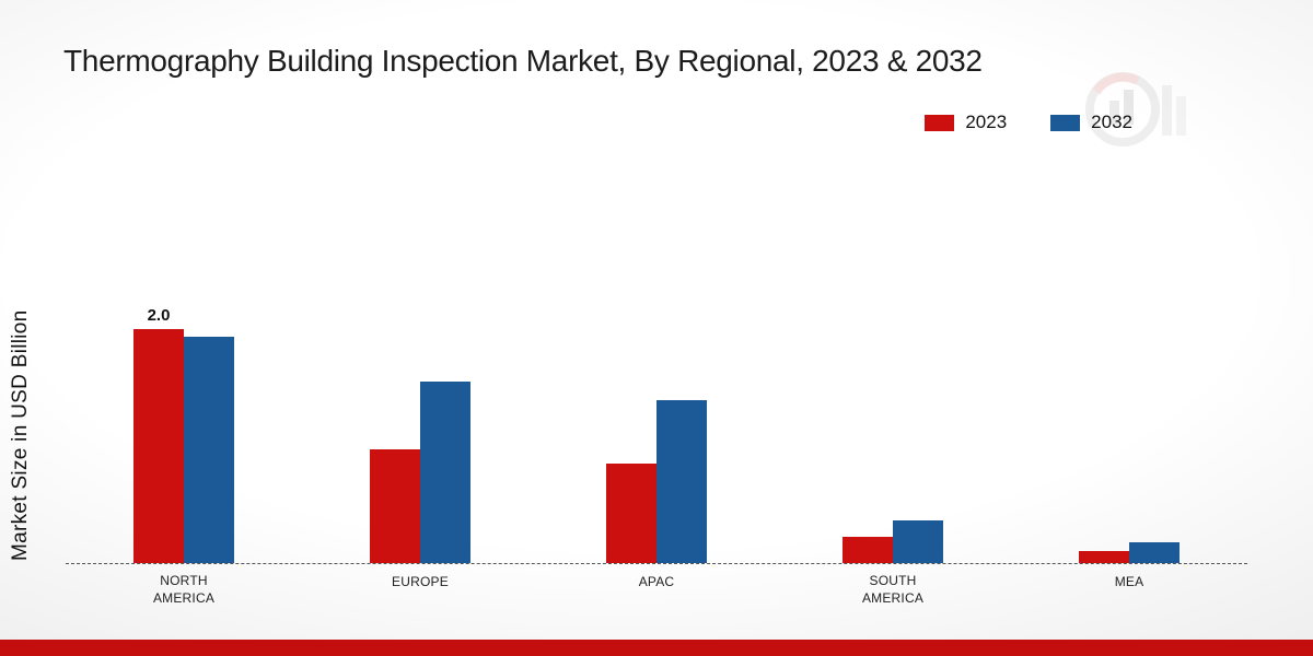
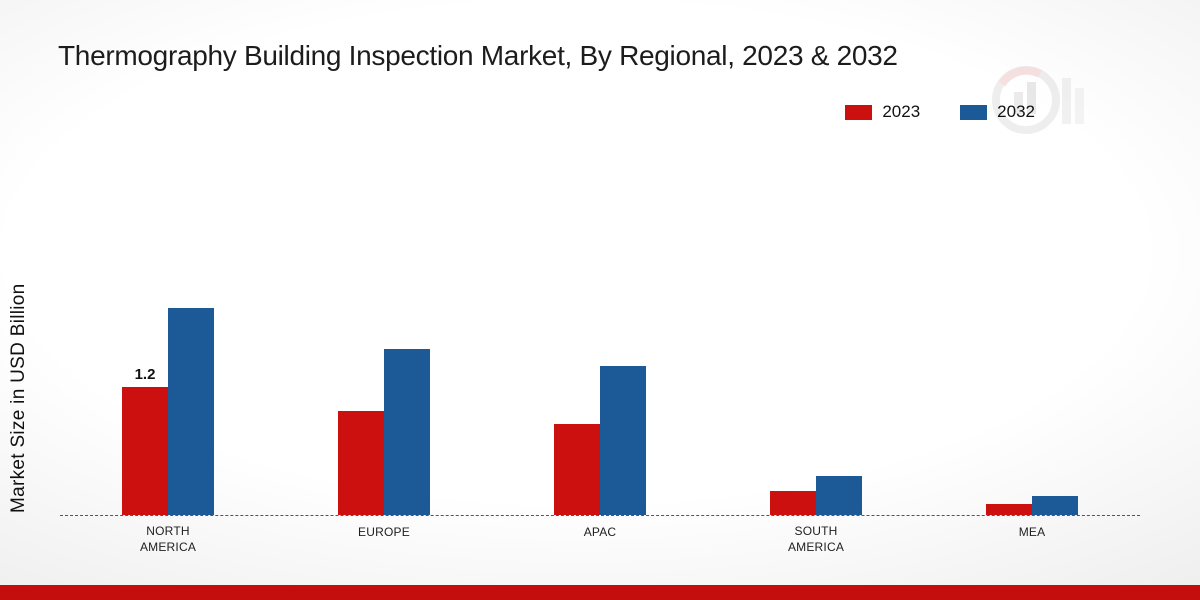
2023/NORTH AMERICA: 2.0 -> 1.2
